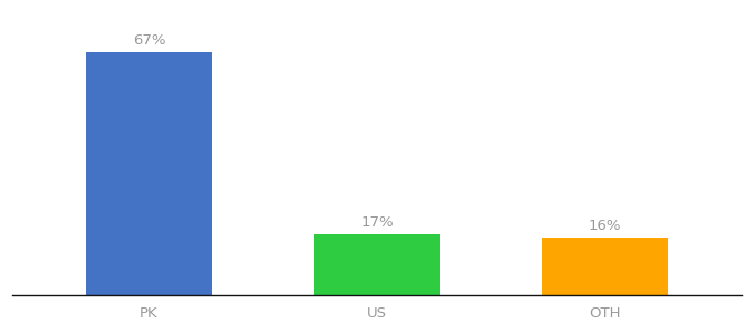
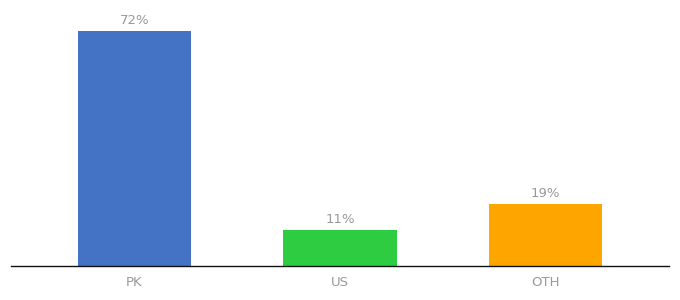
PK: 67% -> 72%
US: 17% -> 11%
OTH: 16% -> 19%
